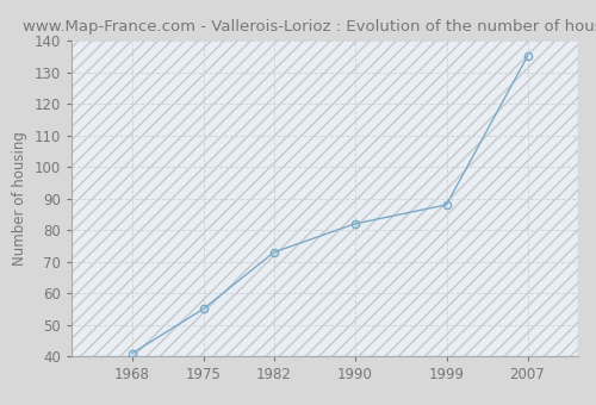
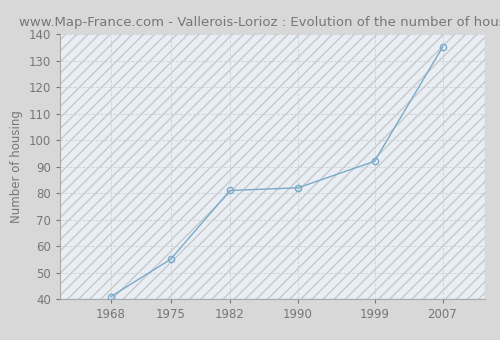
1982: 73 -> 81
1999: 88 -> 92
